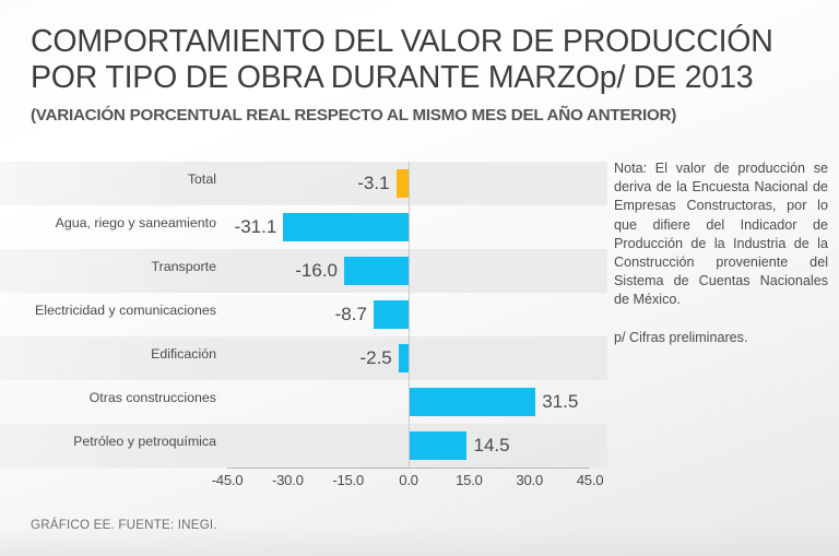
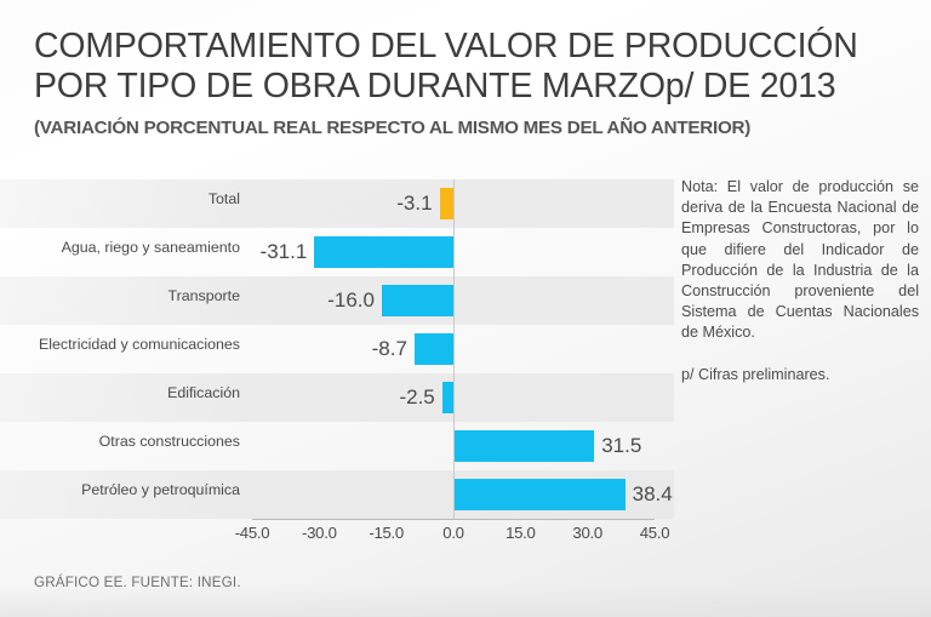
Petróleo y petroquímica: 14.5 -> 38.4
